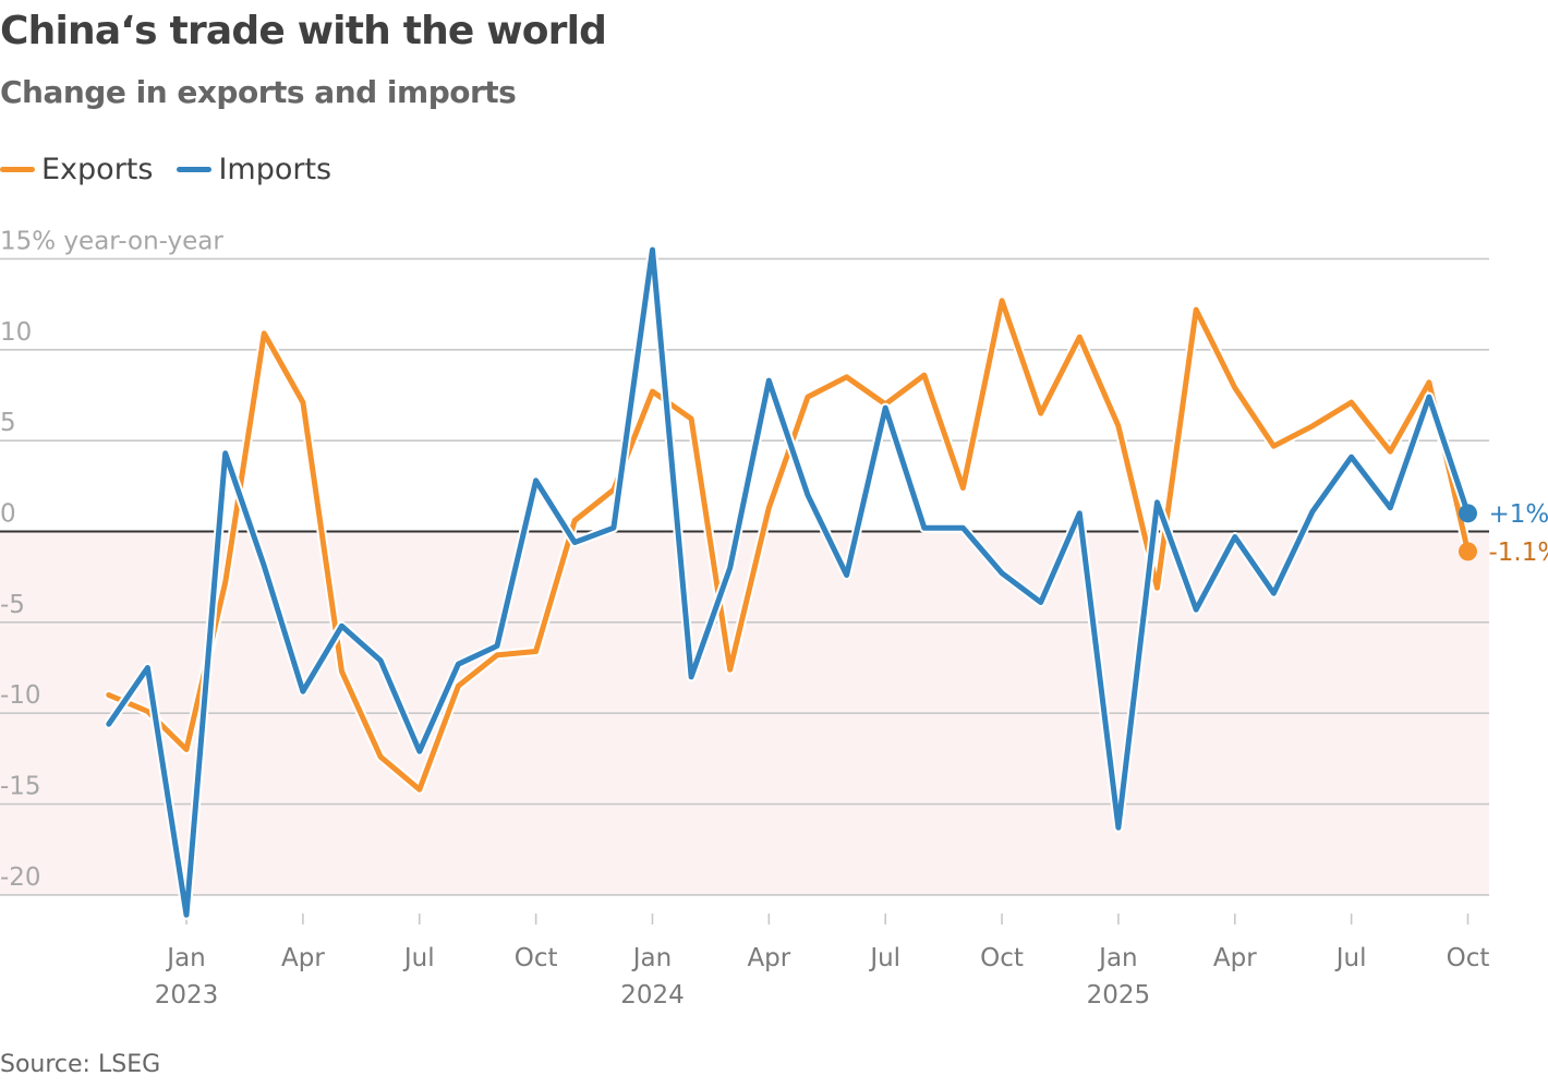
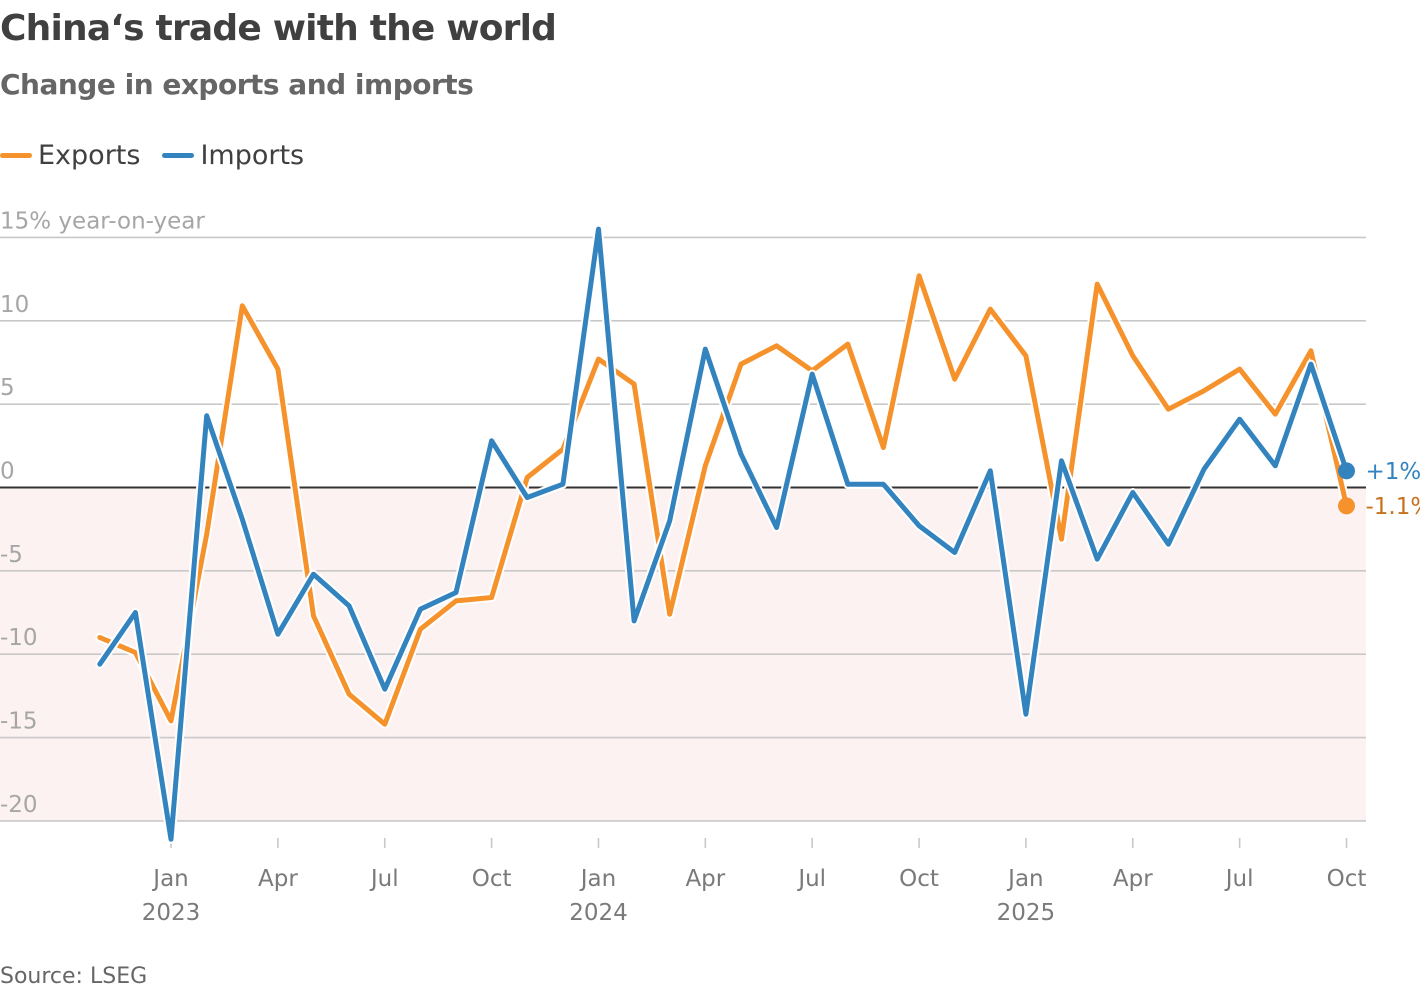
Exports/Jan 2023: -12.0 -> -14.0
Exports/Jan 2025: 5.8 -> 7.9
Imports/Jan 2025: -16.3 -> -13.6
